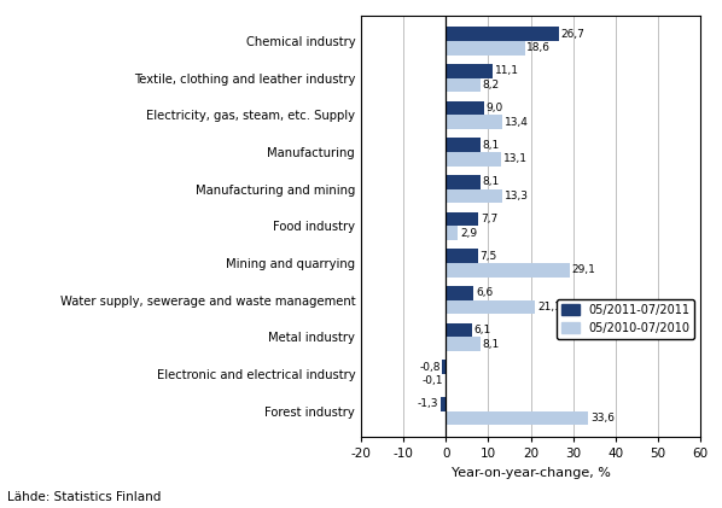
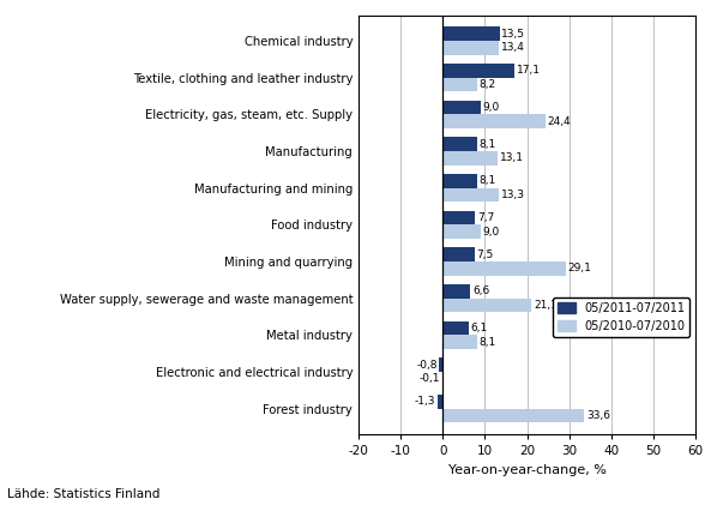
05/2011-07/2011/Chemical industry: 26,7 -> 13,5
05/2010-07/2010/Chemical industry: 18,6 -> 13,4
05/2011-07/2011/Textile, clothing and leather industry: 11,1 -> 17,1
05/2010-07/2010/Electricity, gas, steam, etc. Supply: 13,4 -> 24,4
05/2010-07/2010/Food industry: 2,9 -> 9,0
